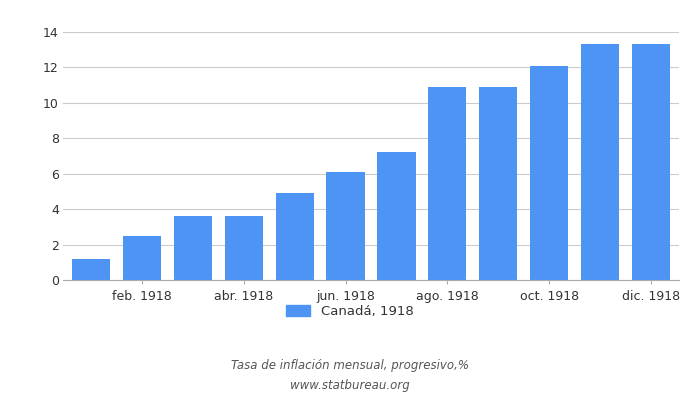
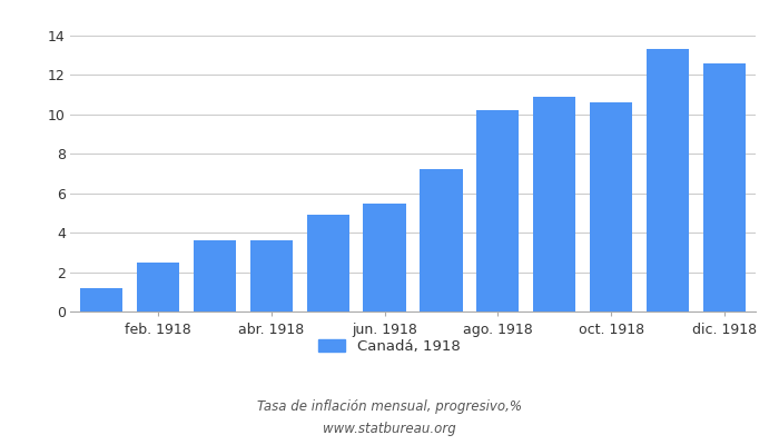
jun. 1918: 6.1 -> 5.5
ago. 1918: 10.9 -> 10.2
oct. 1918: 12.1 -> 10.6
dic. 1918: 13.3 -> 12.6
